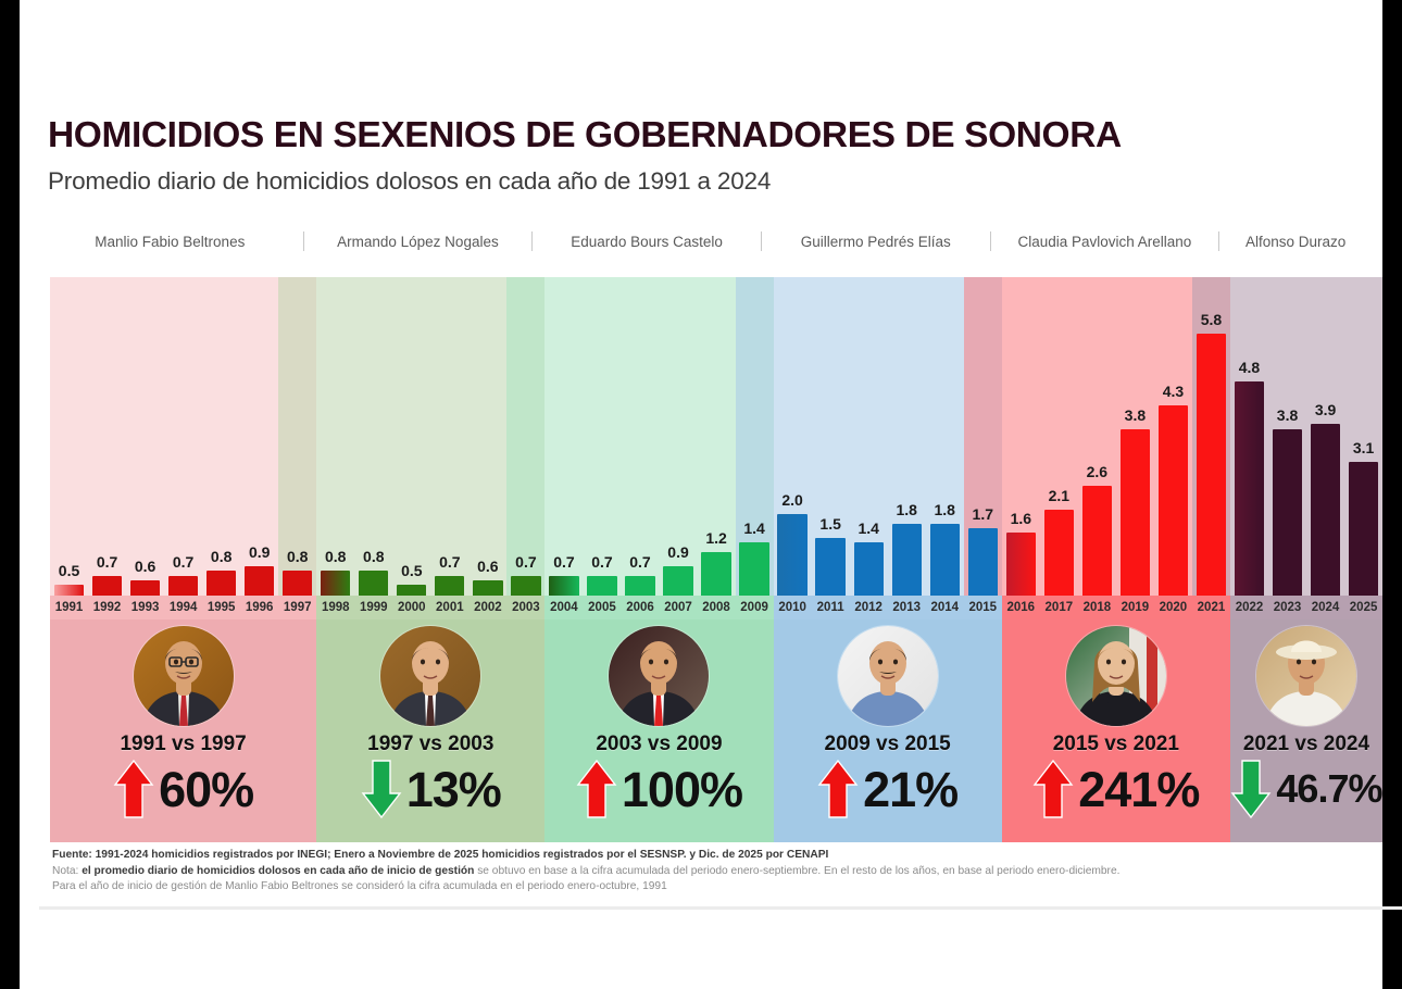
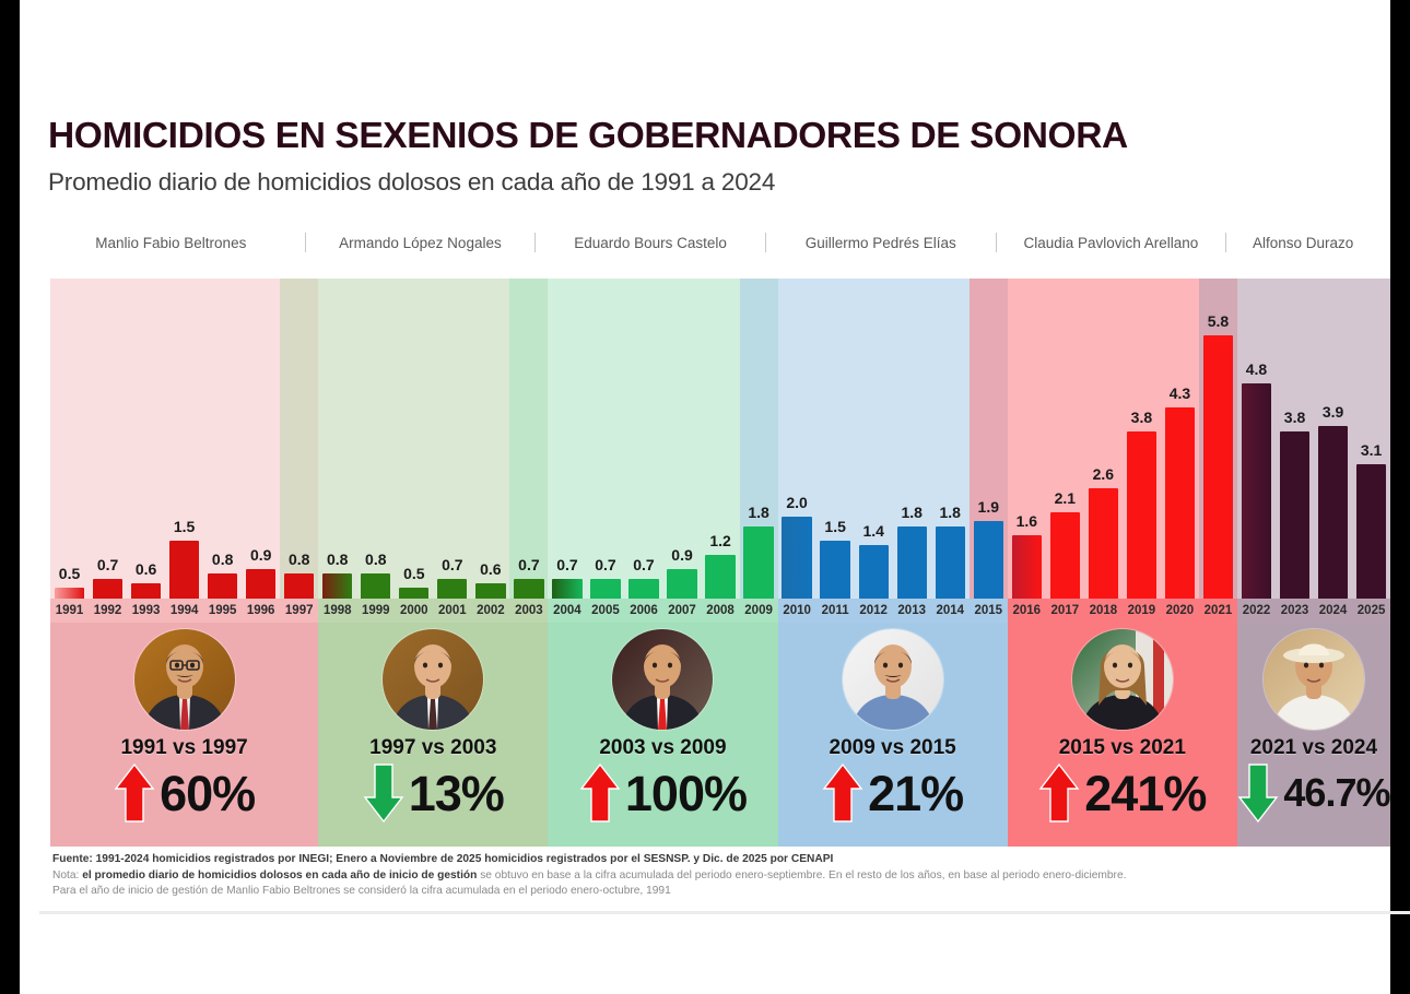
1994: 0.7 -> 1.5
2009: 1.4 -> 1.8
2015: 1.7 -> 1.9
